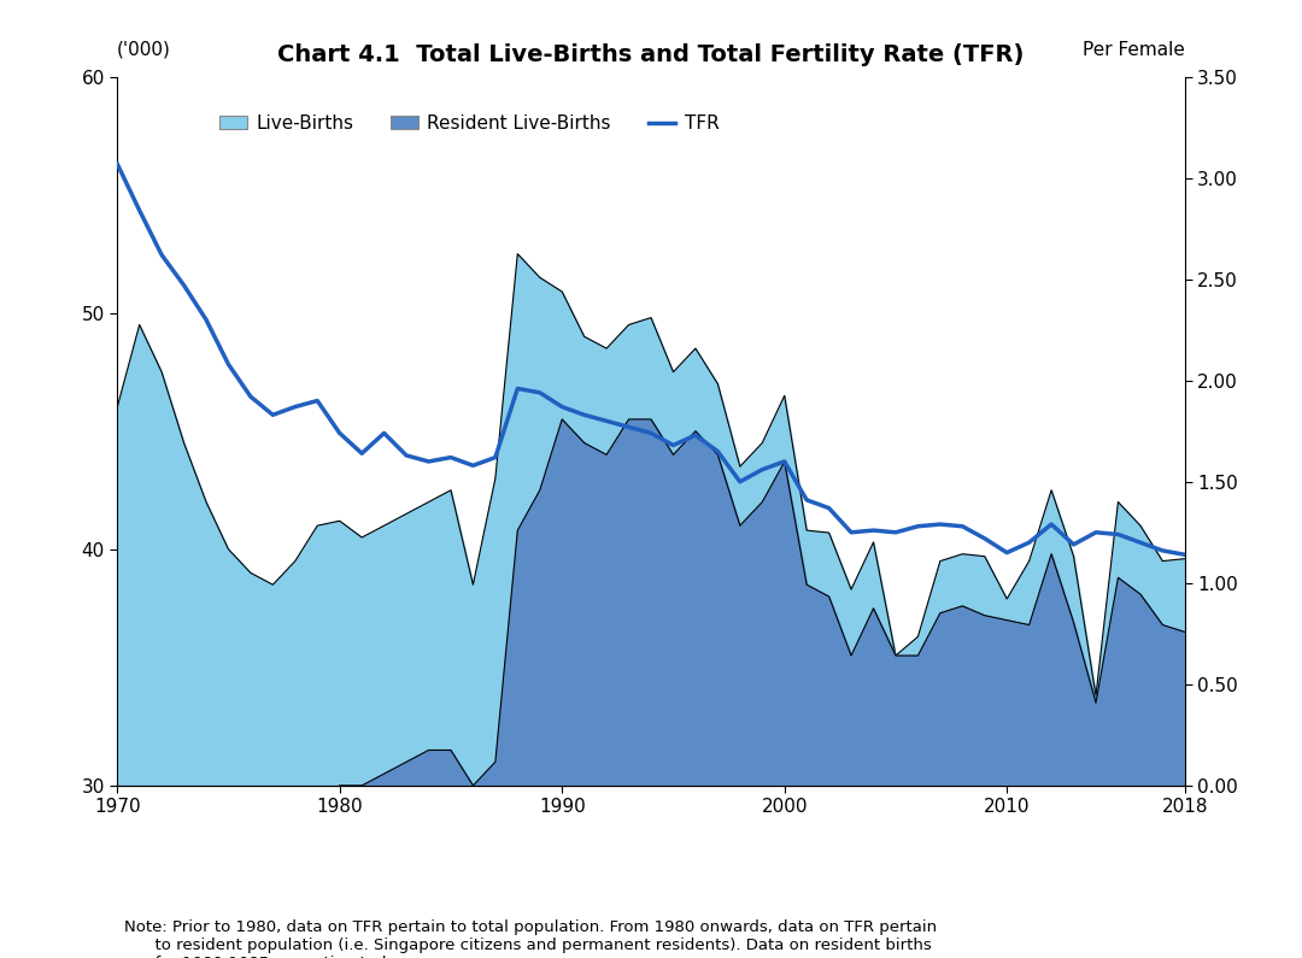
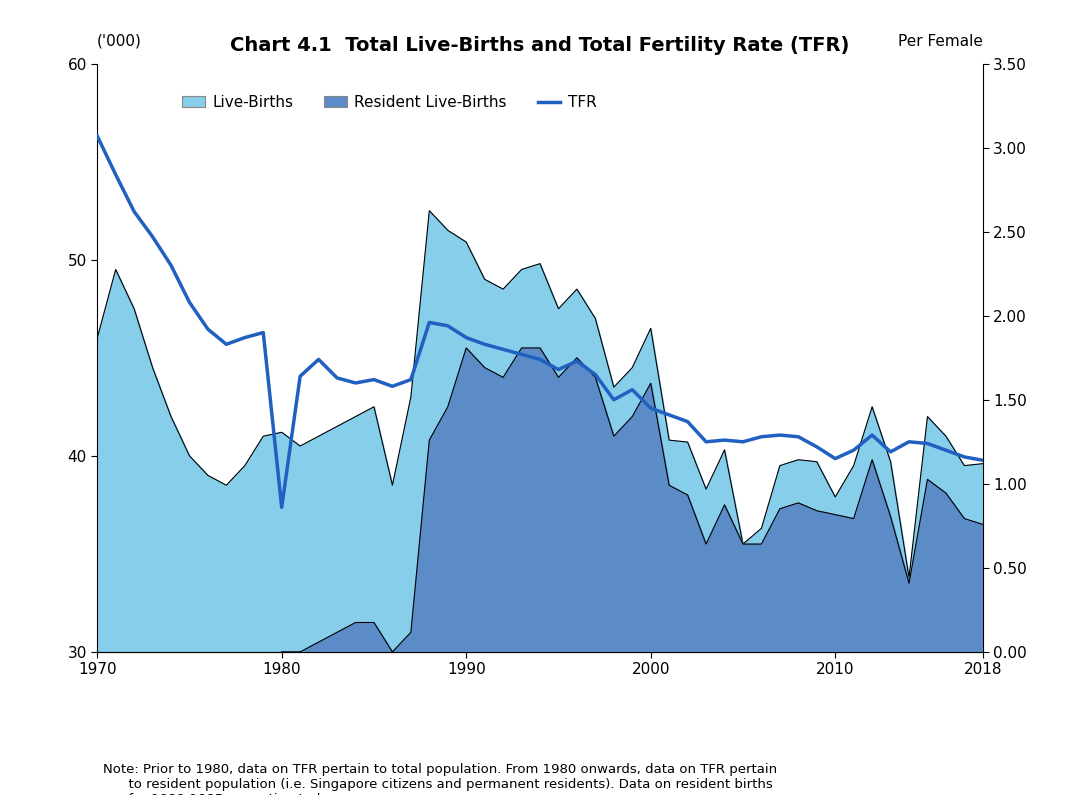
TFR/1980: 1.74 -> 0.86
TFR/2000: 1.60 -> 1.45
